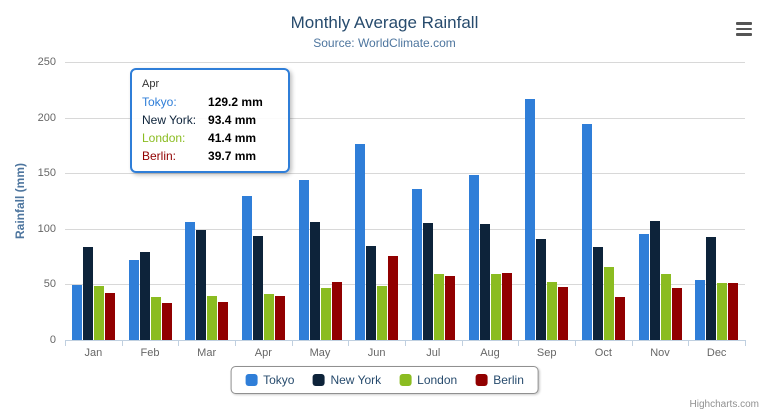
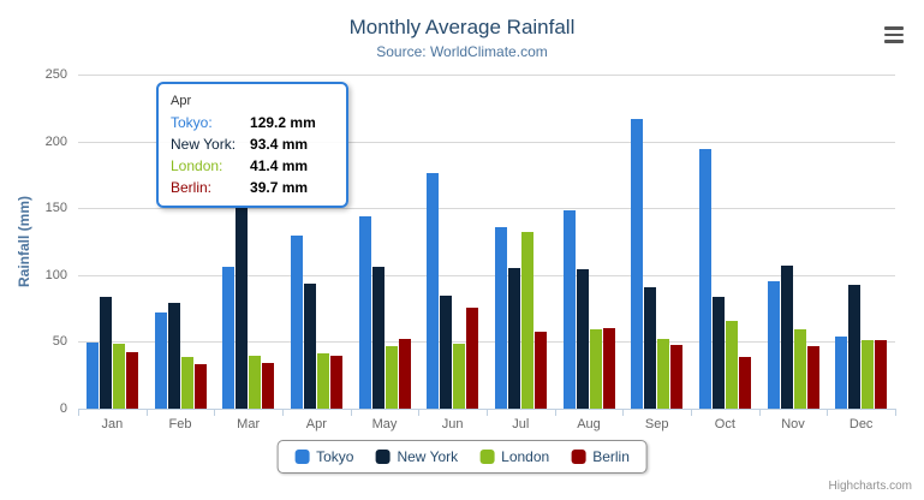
New York/Mar: 98 -> 151
London/Jul: 59 -> 132
